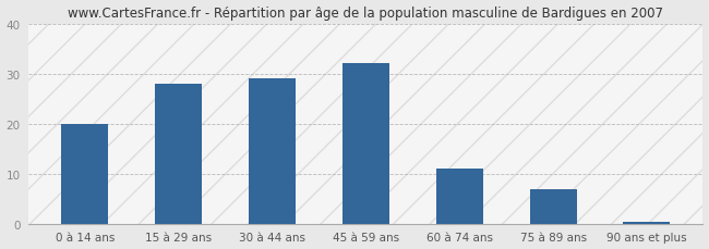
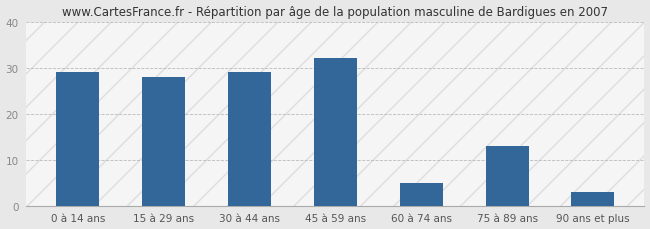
0 à 14 ans: 20.0 -> 29.0
60 à 74 ans: 11.0 -> 5.0
75 à 89 ans: 7.0 -> 13.0
90 ans et plus: 0.5 -> 3.0
